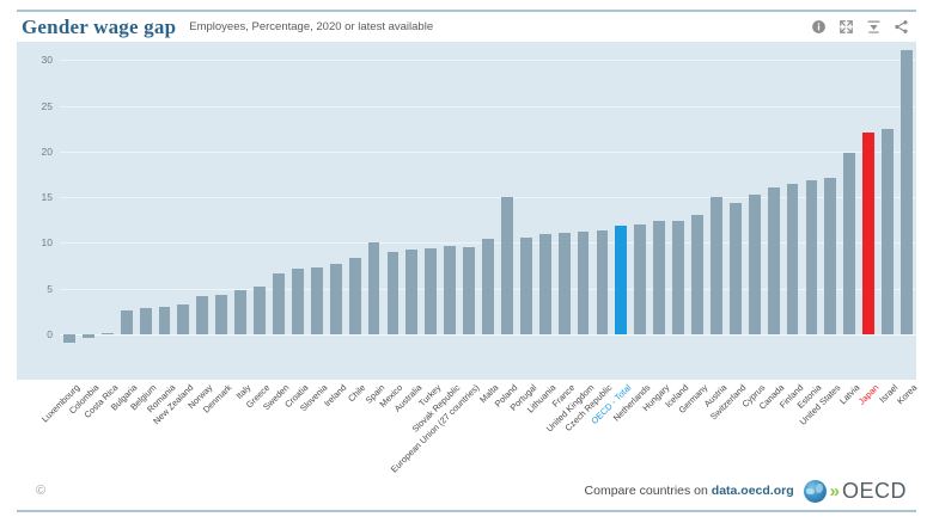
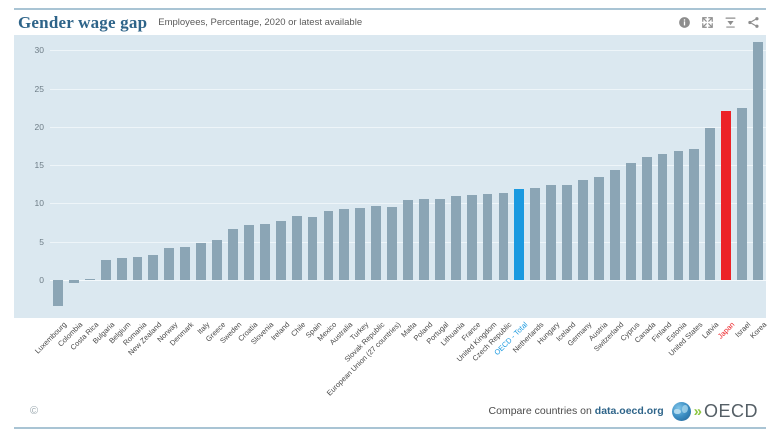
Luxembourg: -1 -> -3
Spain: 10 -> 8
Poland: 15 -> 11
Austria: 15 -> 13
